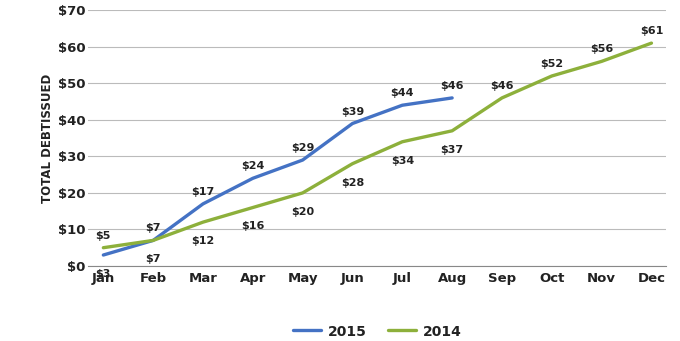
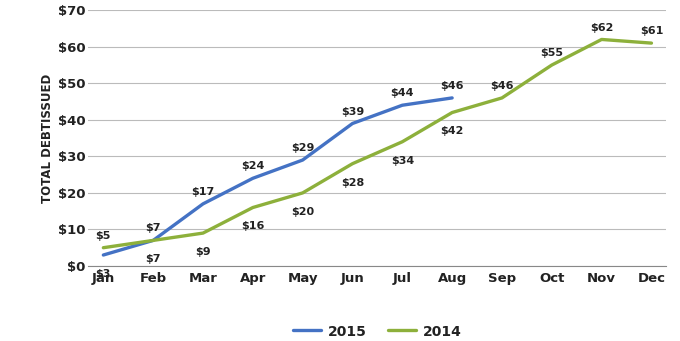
2014/Mar: $12 -> $9
2014/Aug: $37 -> $42
2014/Oct: $52 -> $55
2014/Nov: $56 -> $62
